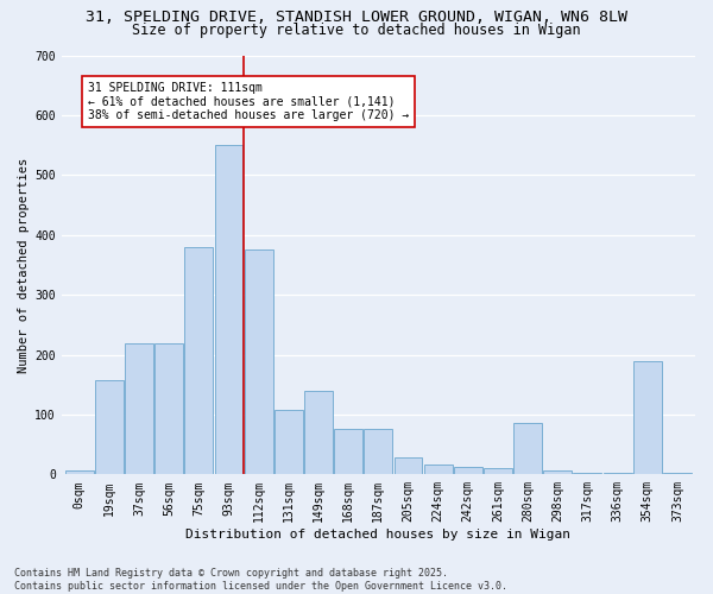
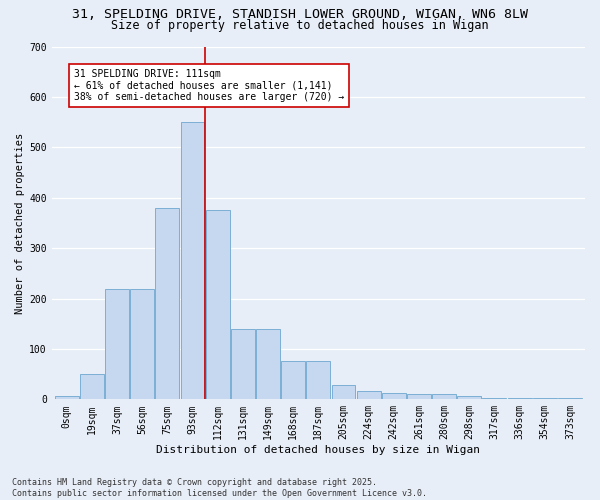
19sqm: 158 -> 50
131sqm: 108 -> 140
280sqm: 86 -> 10
354sqm: 190 -> 2
